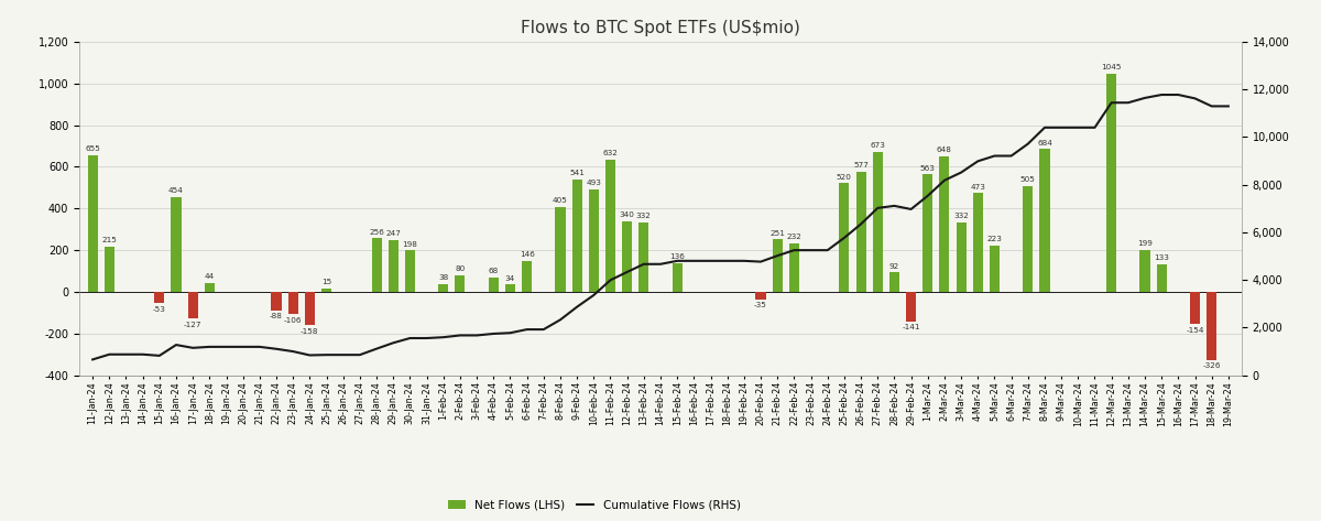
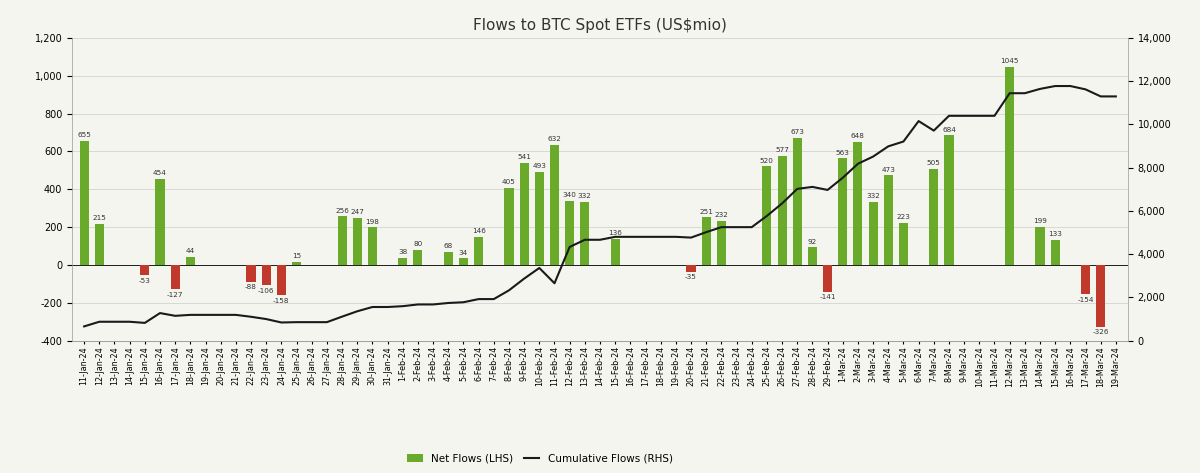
Cumulative Flows (RHS)/11-Feb-24: 3,990 -> 2,650
Cumulative Flows (RHS)/6-Mar-24: 9,200 -> 10,150
